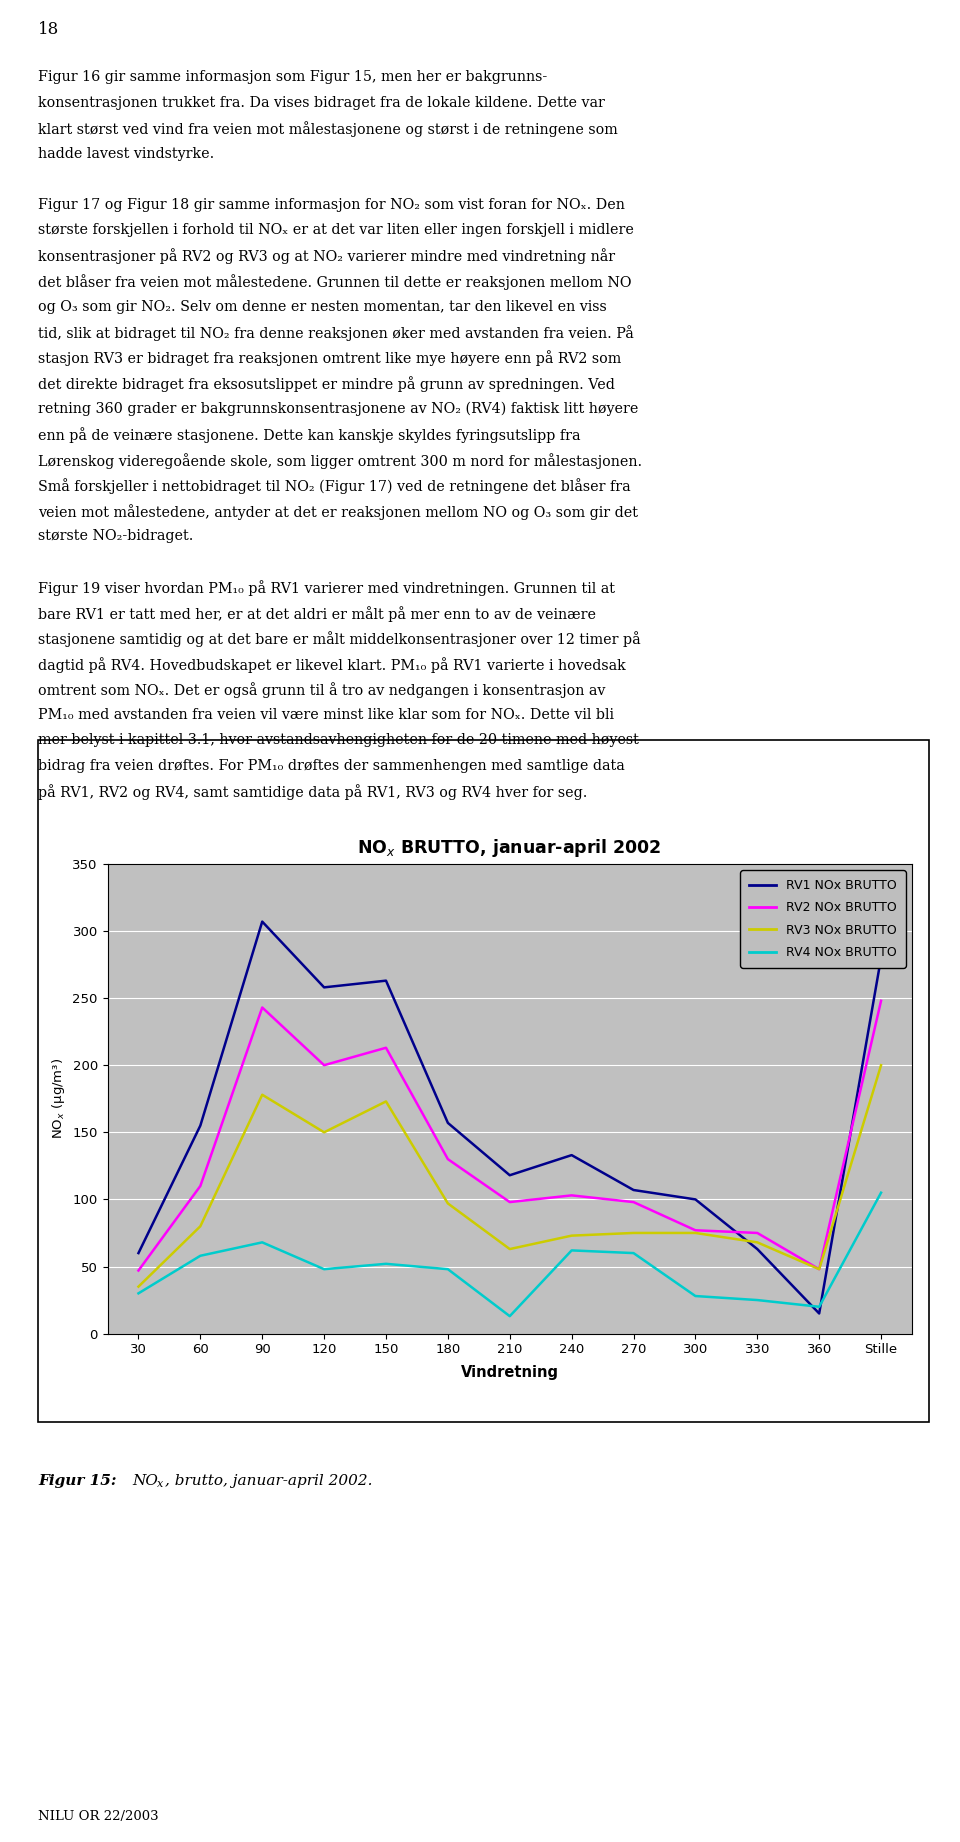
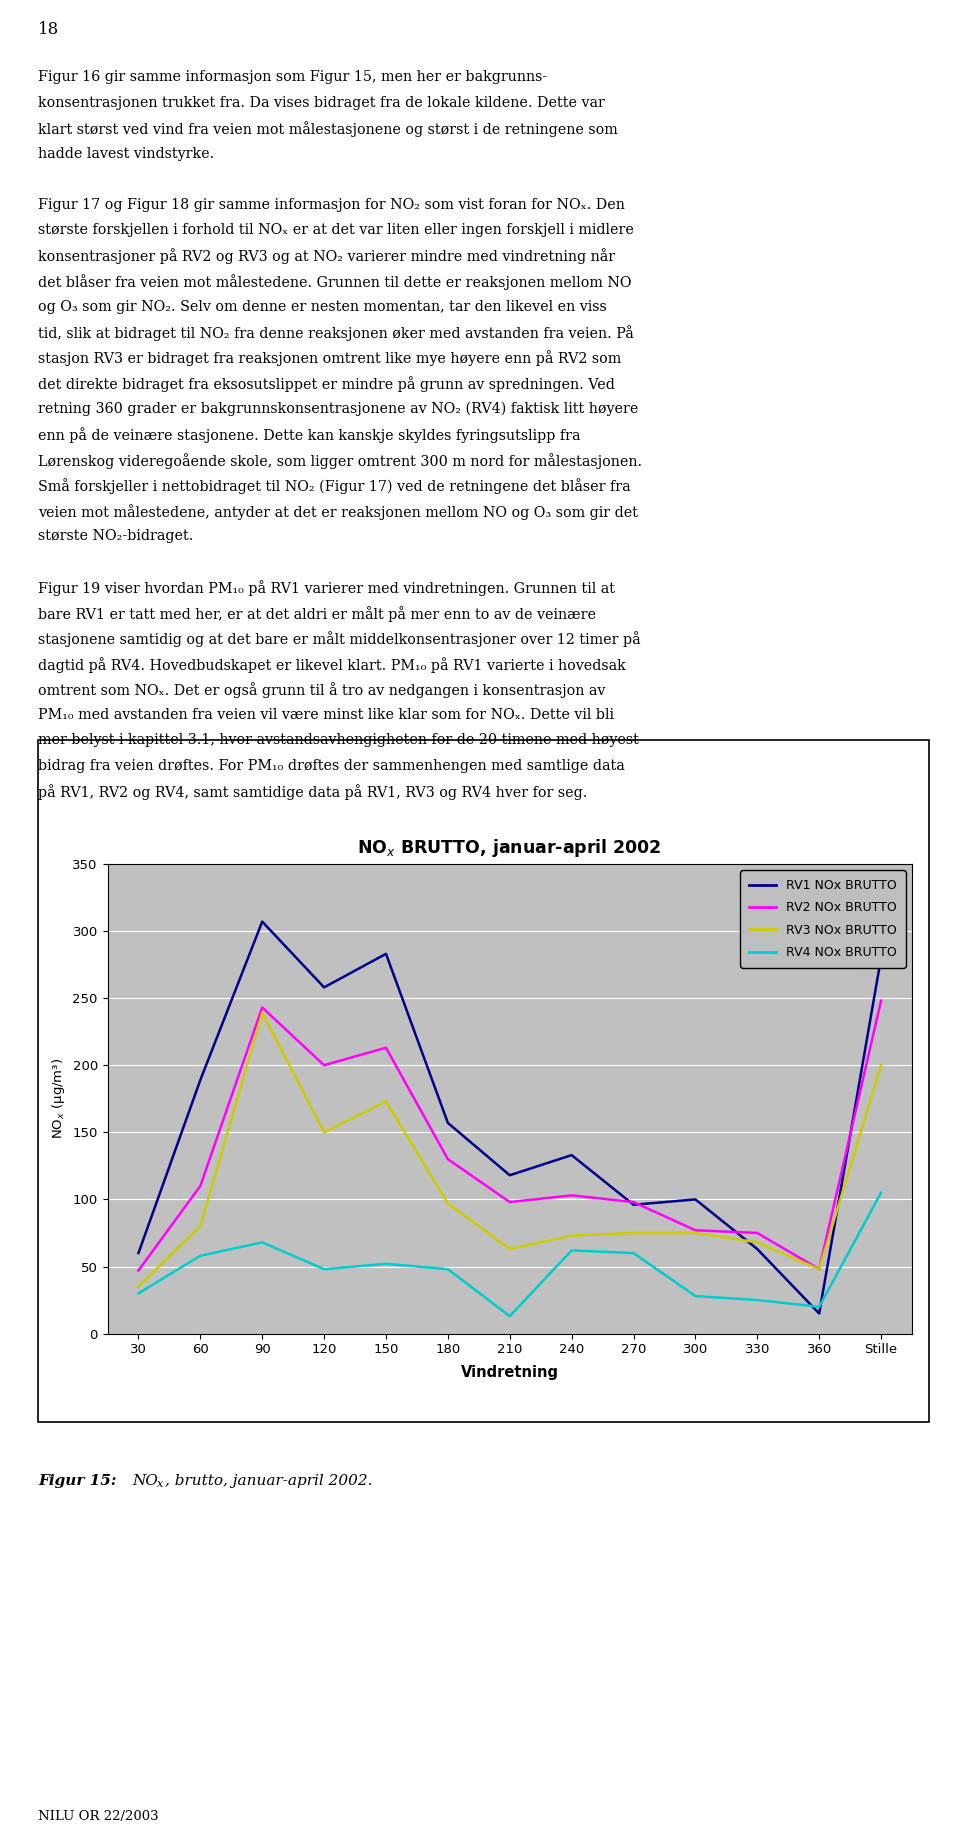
RV1 NOx BRUTTO/60: 155 -> 189
RV3 NOx BRUTTO/90: 178 -> 239
RV1 NOx BRUTTO/150: 263 -> 283
RV1 NOx BRUTTO/270: 107 -> 96
